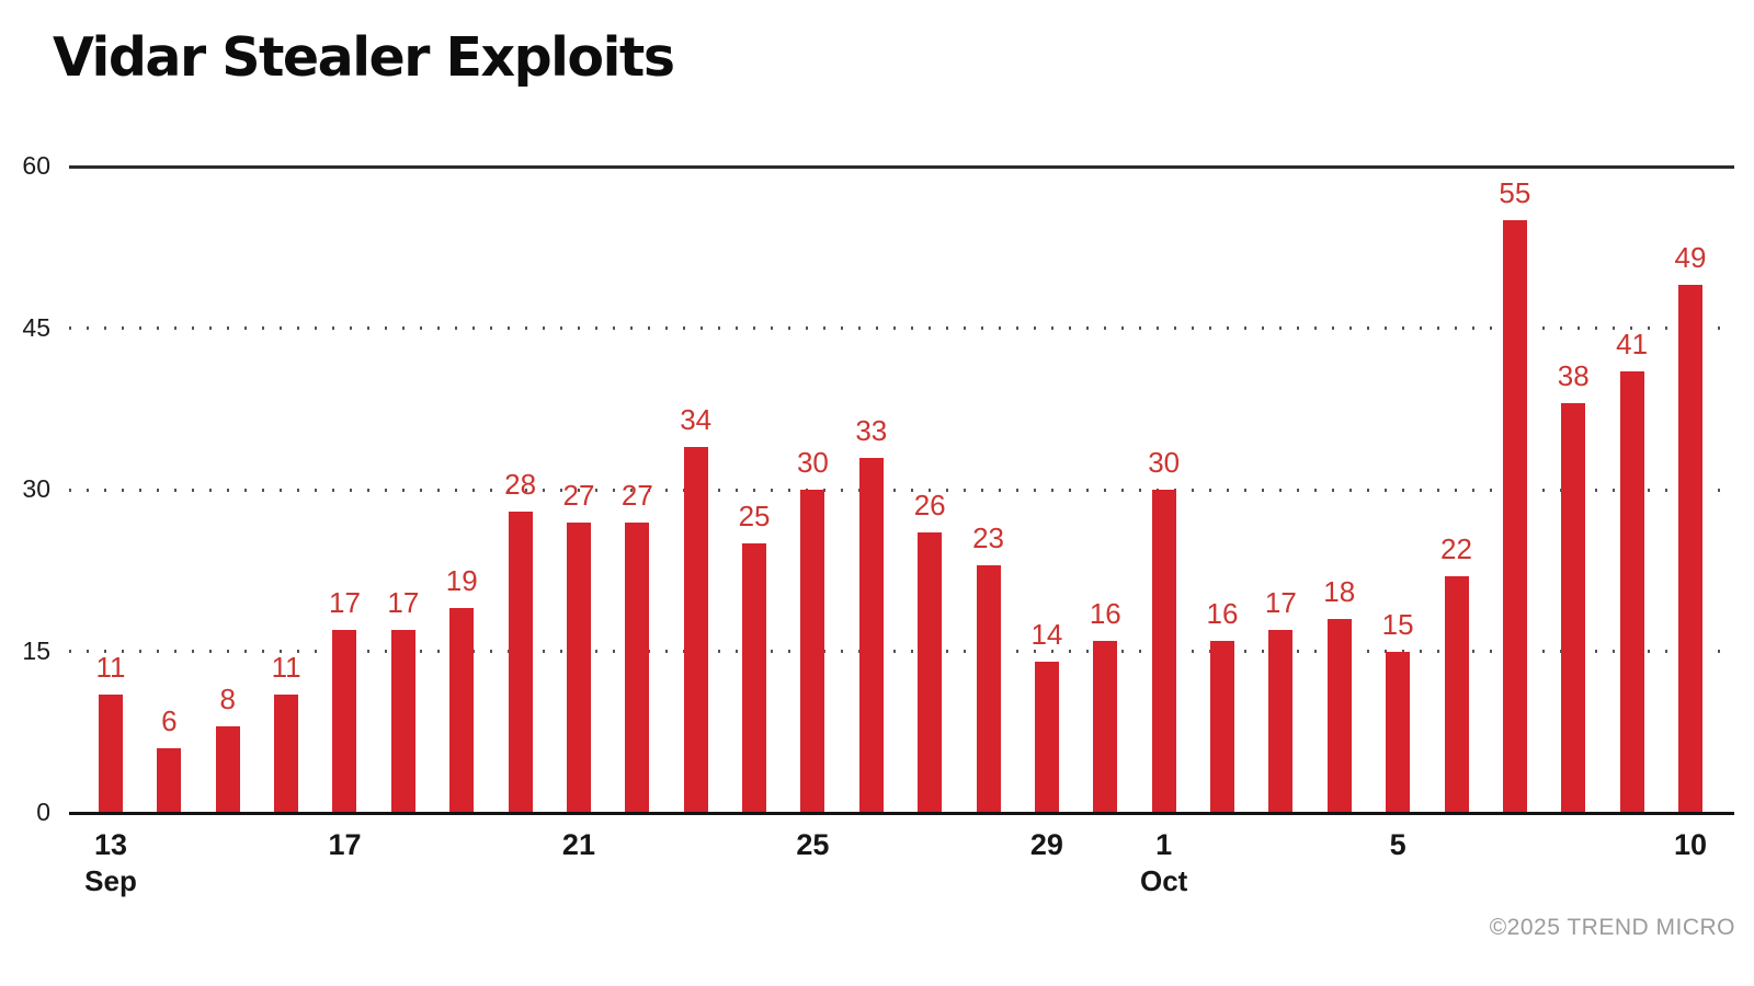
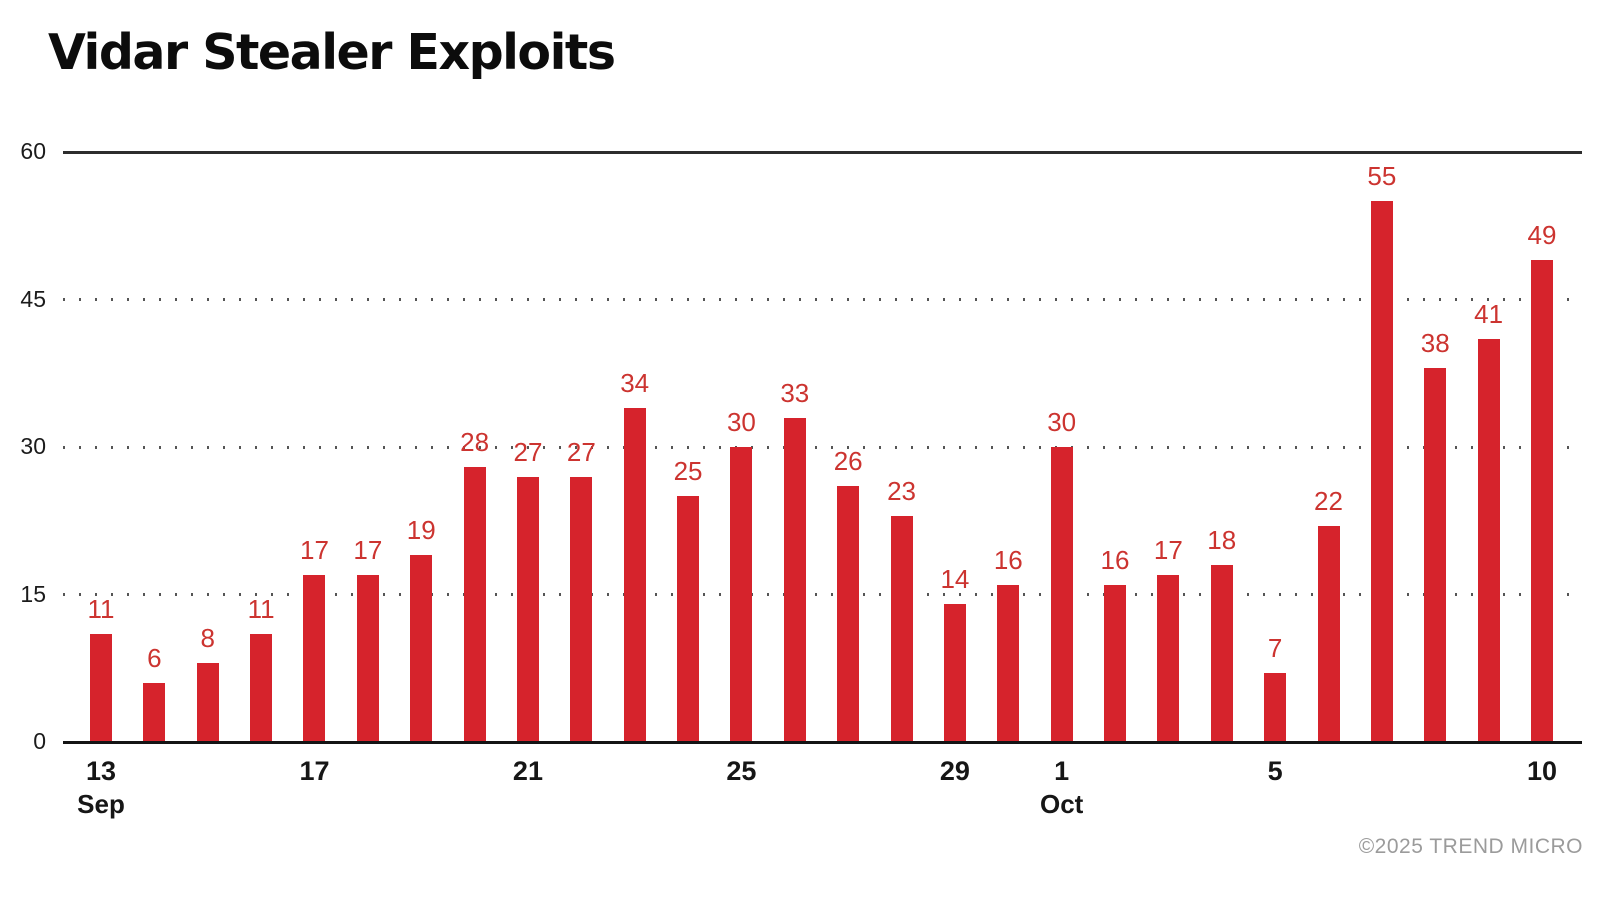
Oct 5: 15 -> 7
